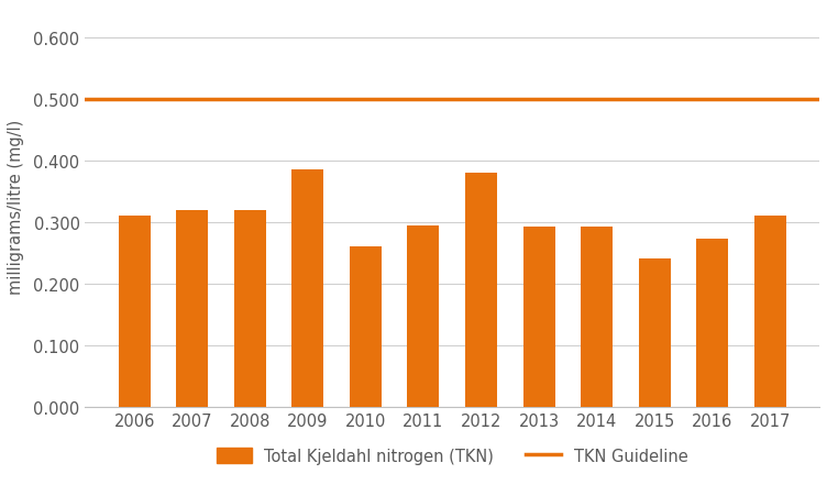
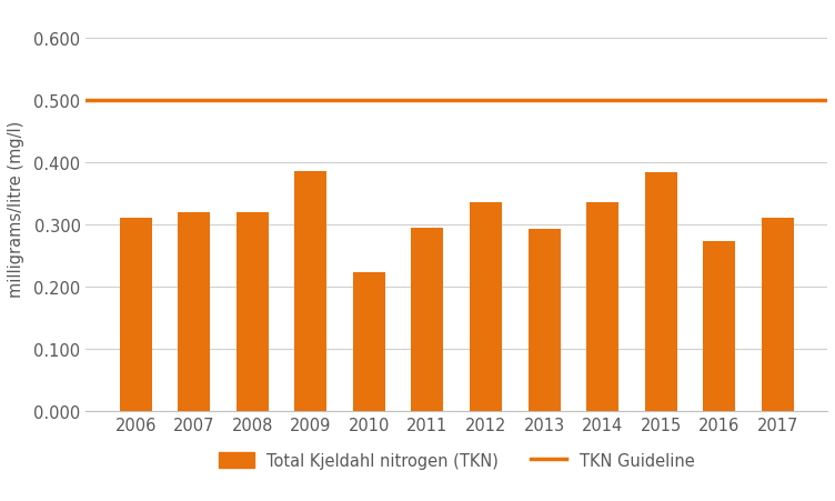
2010: 0.260 -> 0.222
2012: 0.380 -> 0.335
2014: 0.292 -> 0.335
2015: 0.240 -> 0.383
